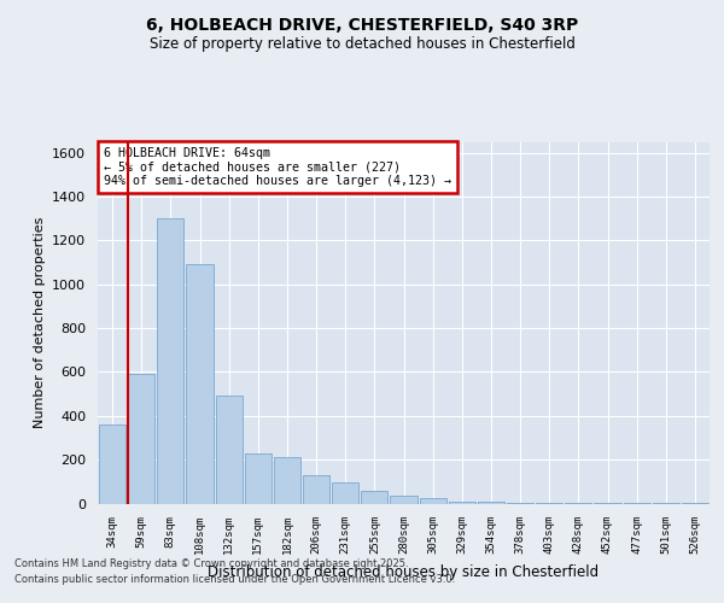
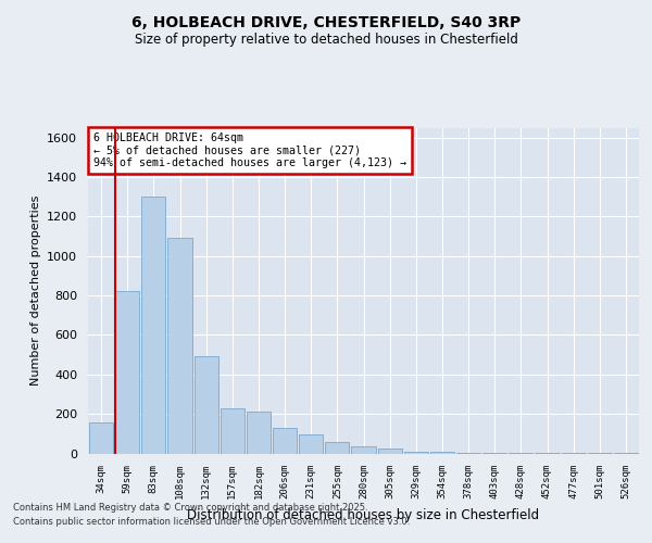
34sqm: 360 -> 160
59sqm: 590 -> 820
